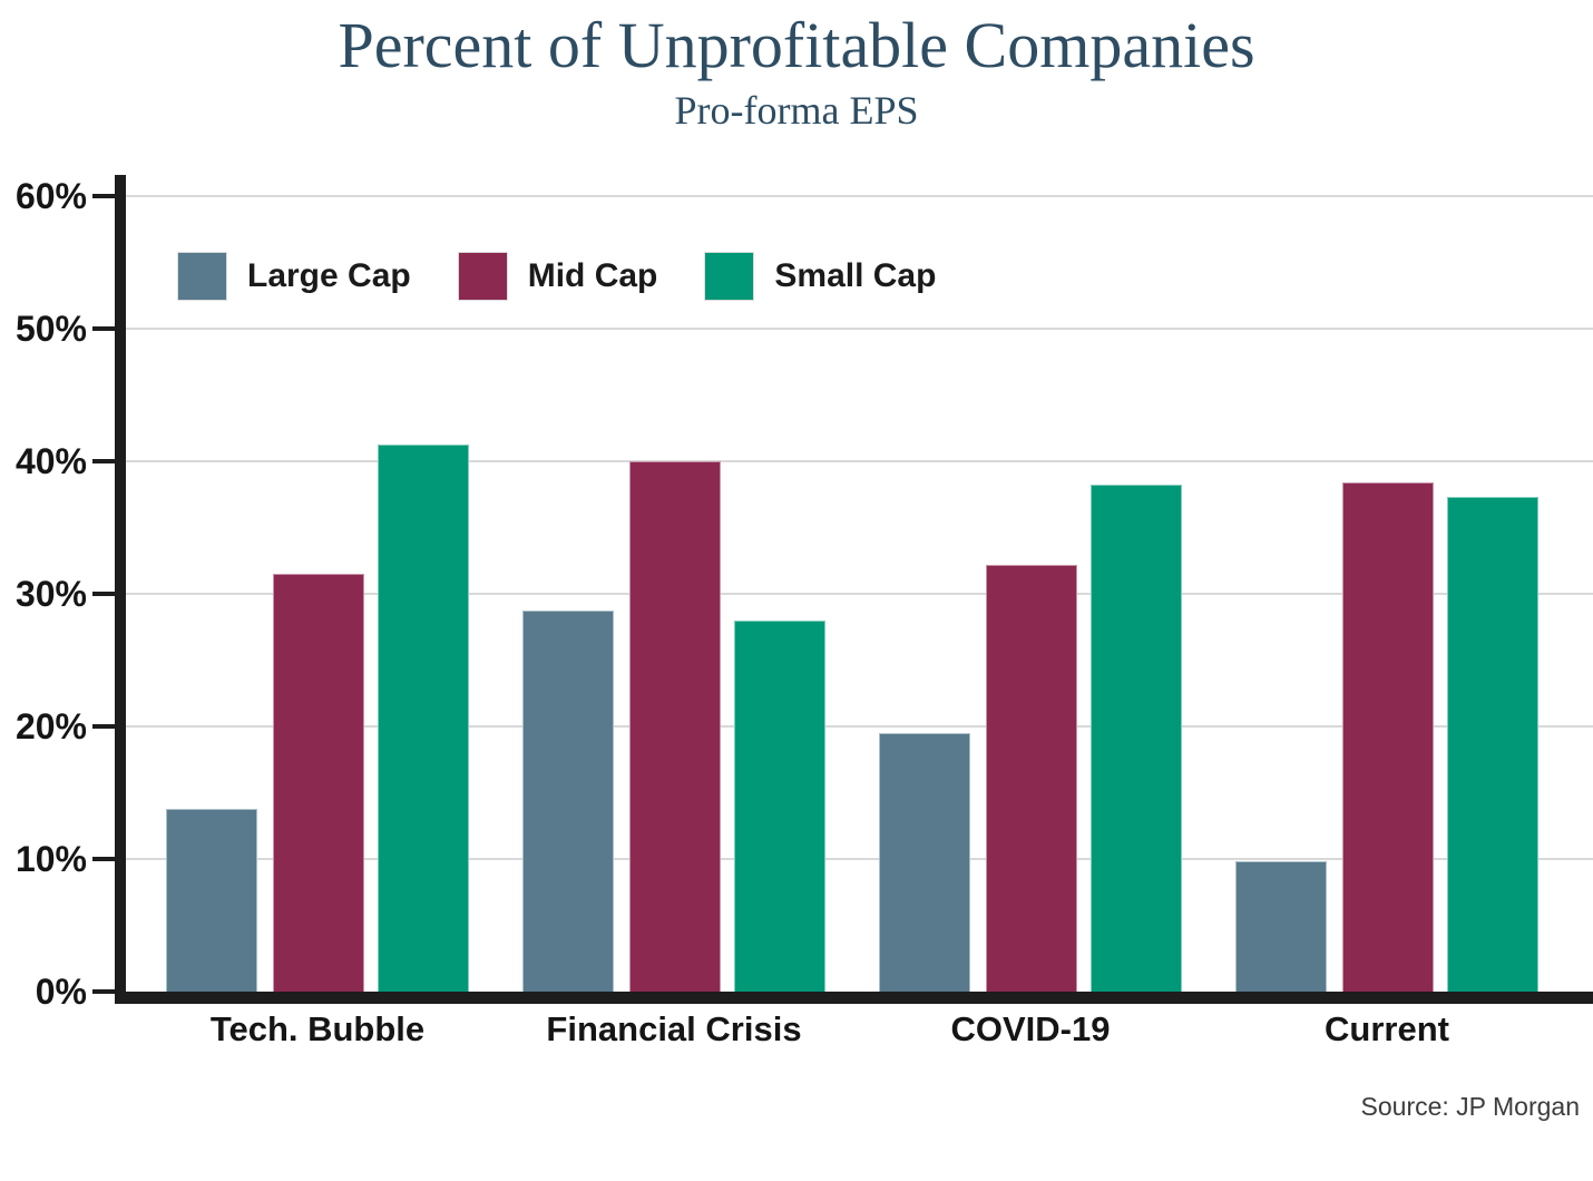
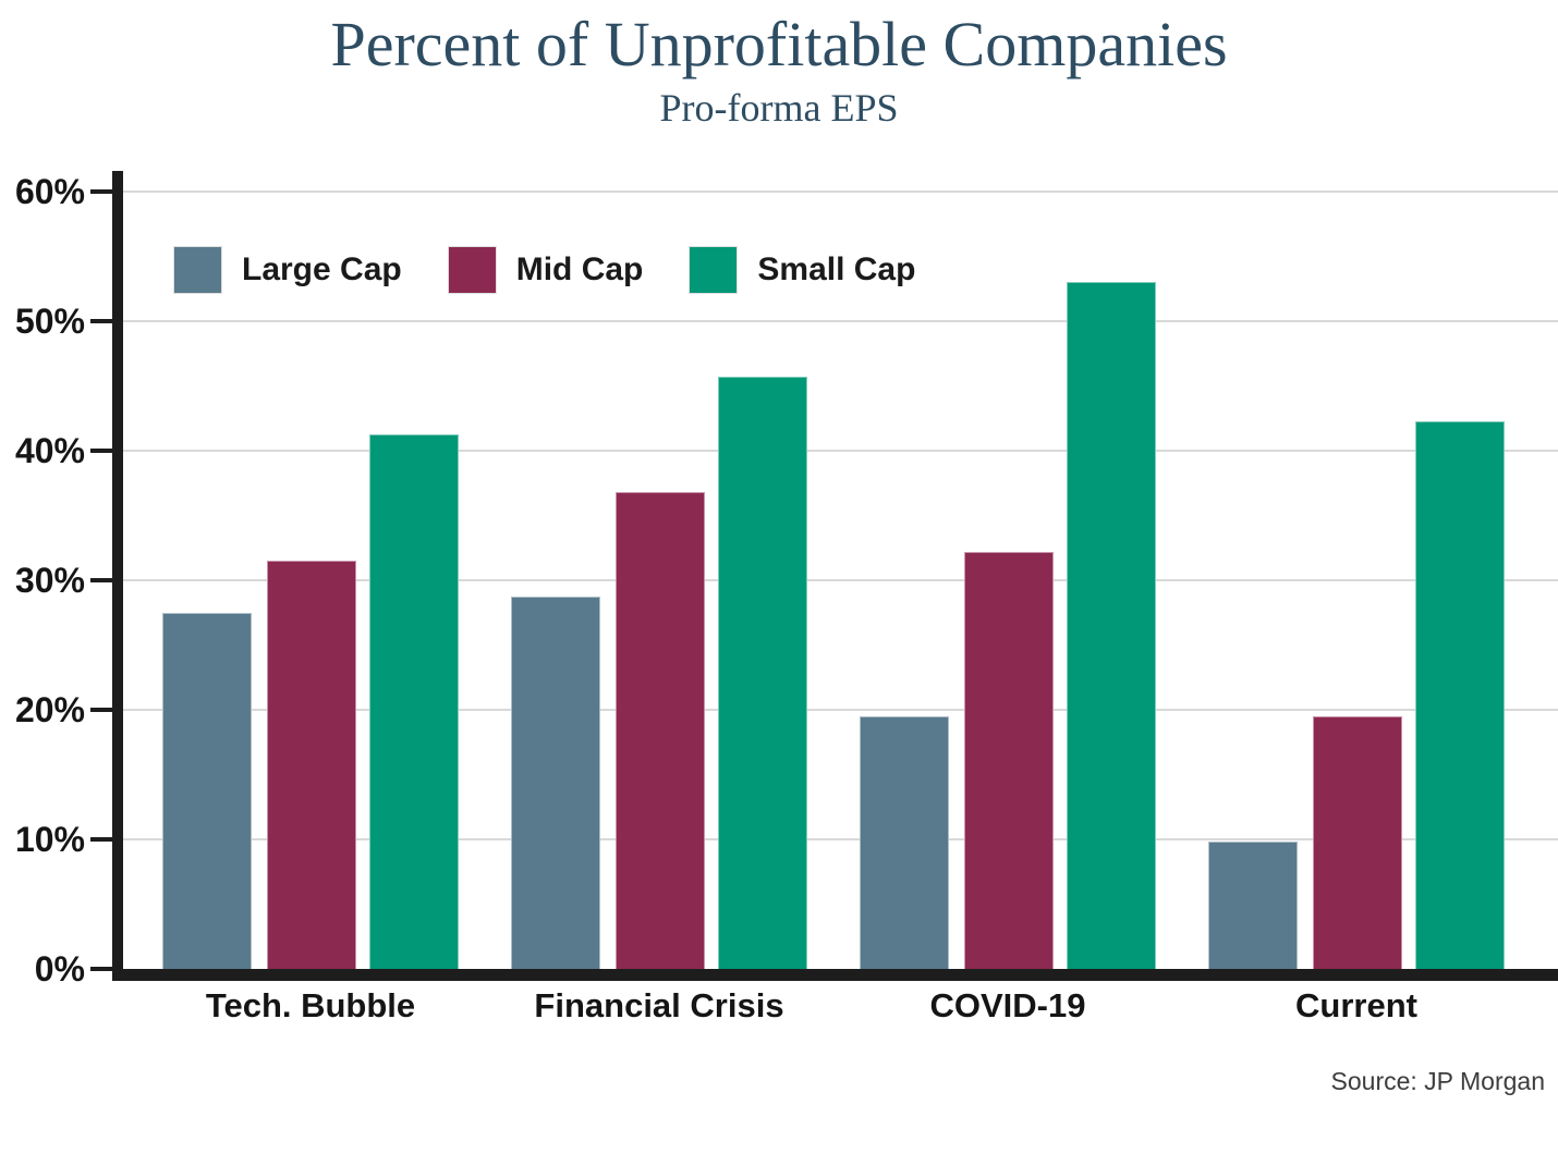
Large Cap/Tech. Bubble: 13.8% -> 27.5%
Mid Cap/Financial Crisis: 40.0% -> 36.8%
Small Cap/Financial Crisis: 28.0% -> 45.7%
Small Cap/COVID-19: 38.2% -> 53.0%
Mid Cap/Current: 38.4% -> 19.5%
Small Cap/Current: 37.3% -> 42.3%
